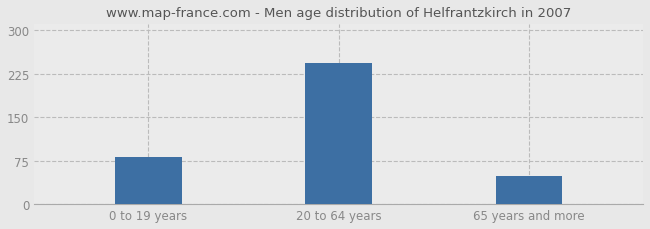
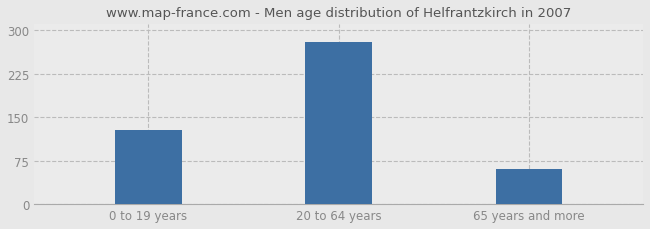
0 to 19 years: 82 -> 128
20 to 64 years: 243 -> 280
65 years and more: 48 -> 60
